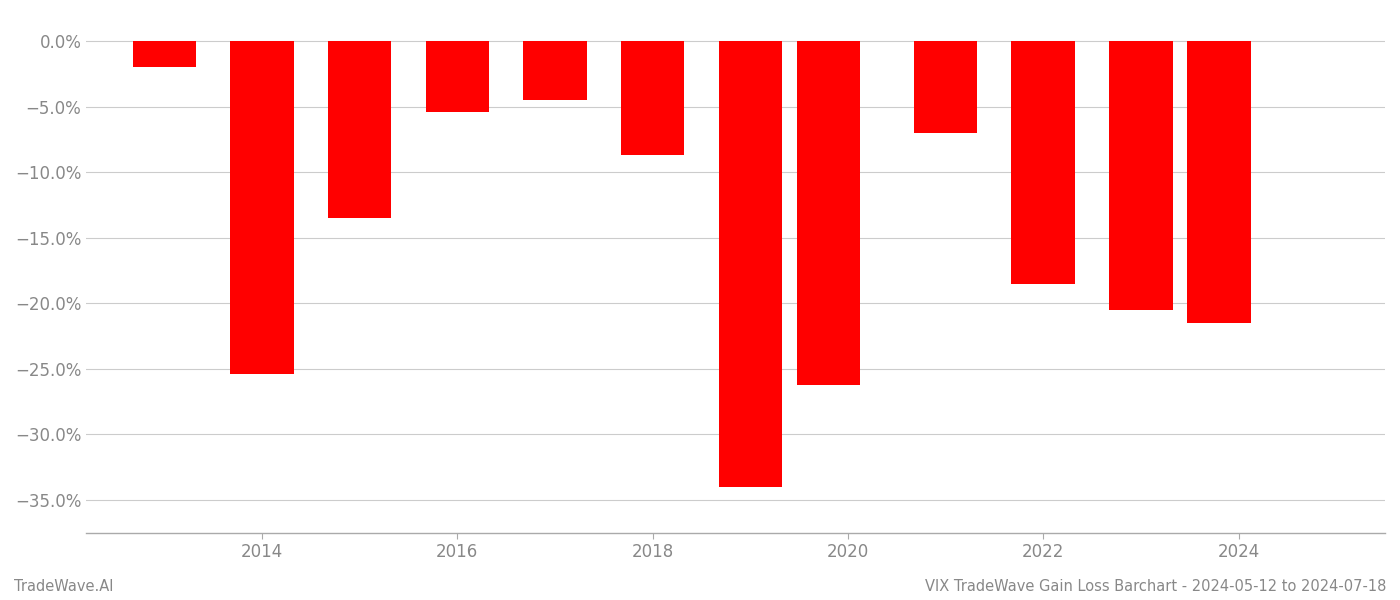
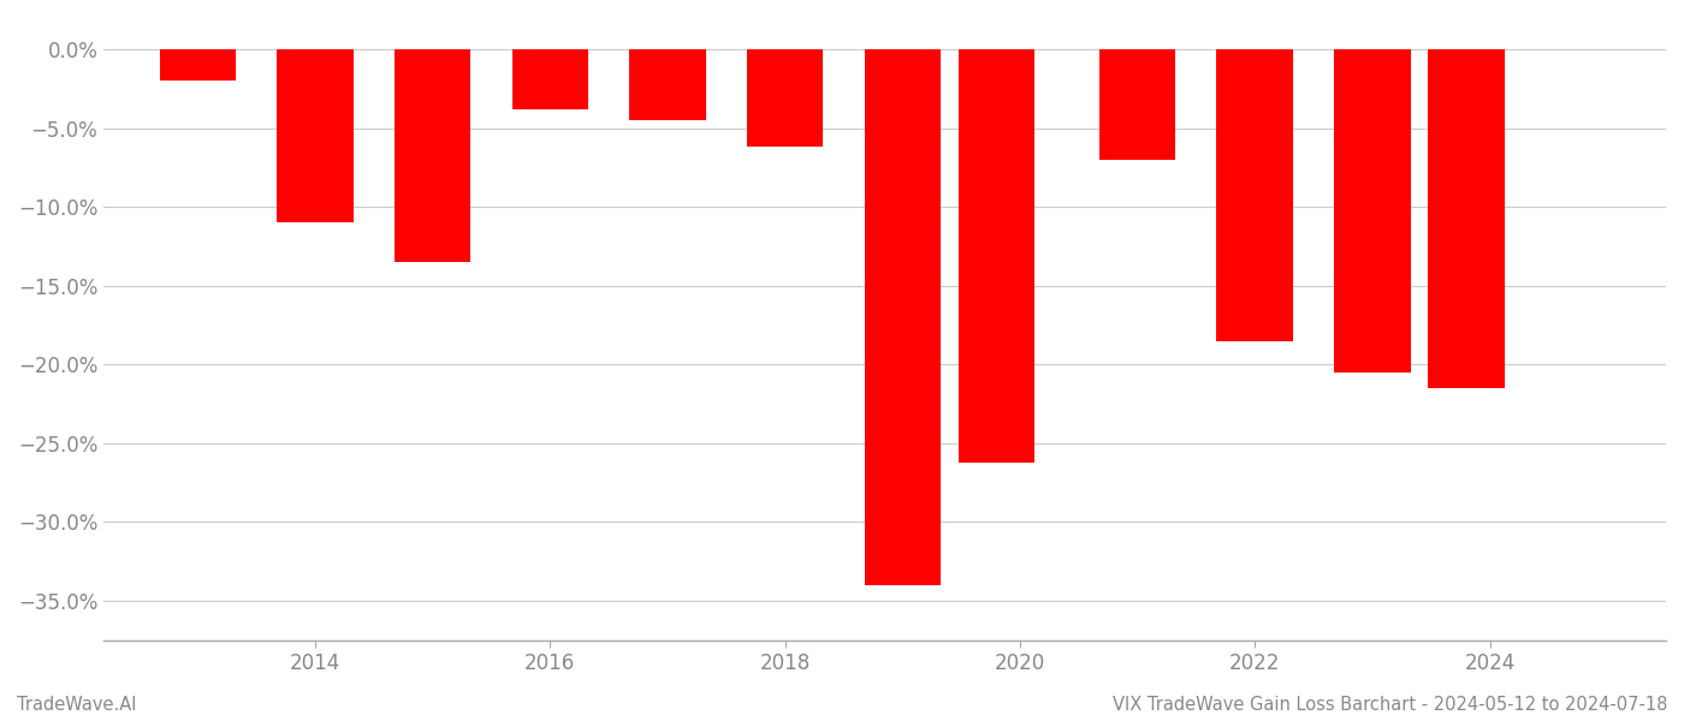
2014: -25.4% -> -11.0%
2016: -5.4% -> -3.8%
2018: -8.7% -> -6.2%
